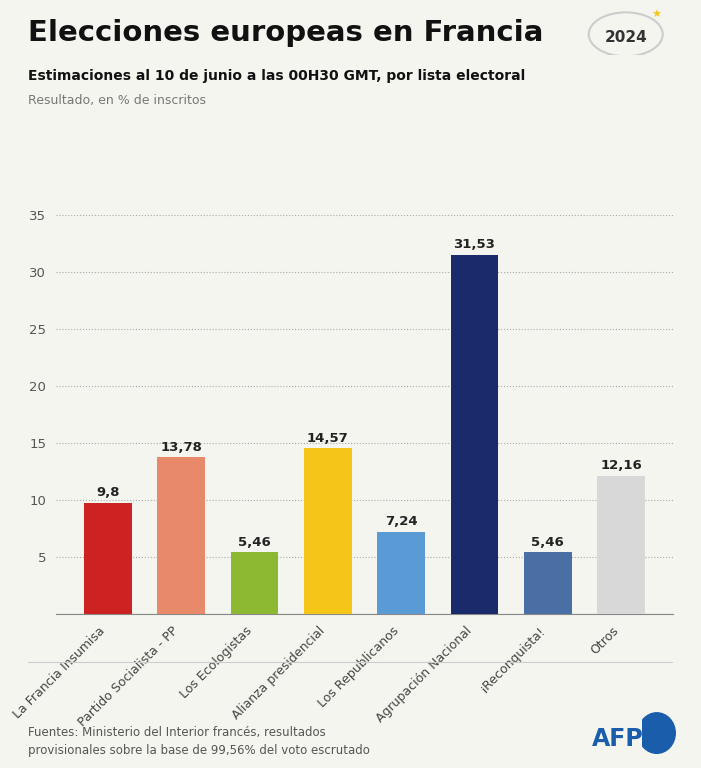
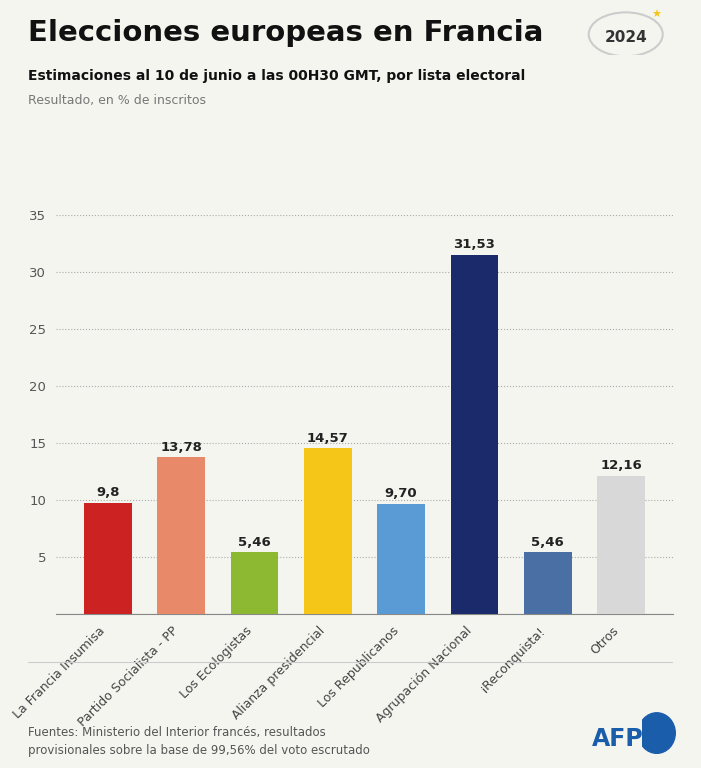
Los Republicanos: 7,24 -> 9,70
